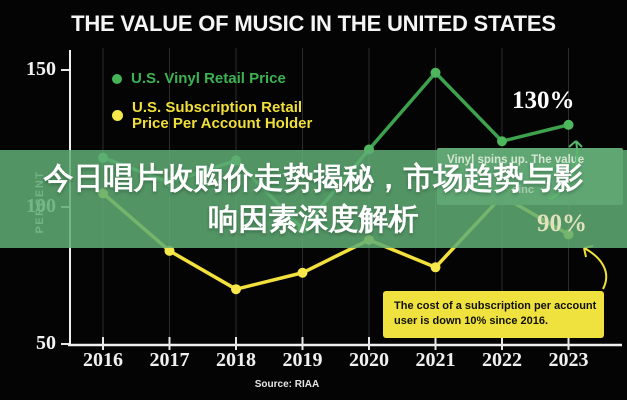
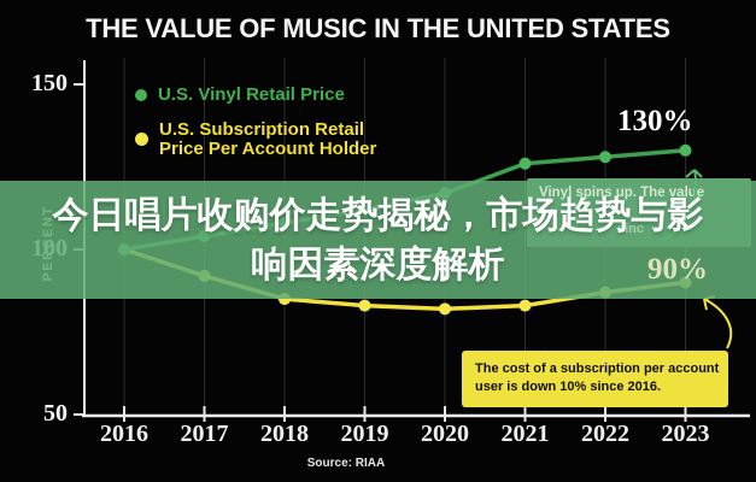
U.S. Vinyl Retail Price/2016: 118 -> 100
U.S. Subscription Retail Price Per Account Holder/2016: 105 -> 100
U.S. Vinyl Retail Price/2017: 109 -> 104
U.S. Subscription Retail Price Per Account Holder/2017: 84 -> 92
U.S. Vinyl Retail Price/2018: 117 -> 108
U.S. Subscription Retail Price Per Account Holder/2018: 70 -> 85
U.S. Vinyl Retail Price/2019: 92 -> 112
U.S. Subscription Retail Price Per Account Holder/2019: 76 -> 83
U.S. Vinyl Retail Price/2020: 121 -> 117
U.S. Subscription Retail Price Per Account Holder/2020: 88 -> 82
U.S. Vinyl Retail Price/2021: 149 -> 126
U.S. Subscription Retail Price Per Account Holder/2021: 78 -> 83
U.S. Vinyl Retail Price/2022: 124 -> 128
U.S. Subscription Retail Price Per Account Holder/2022: 104 -> 87
